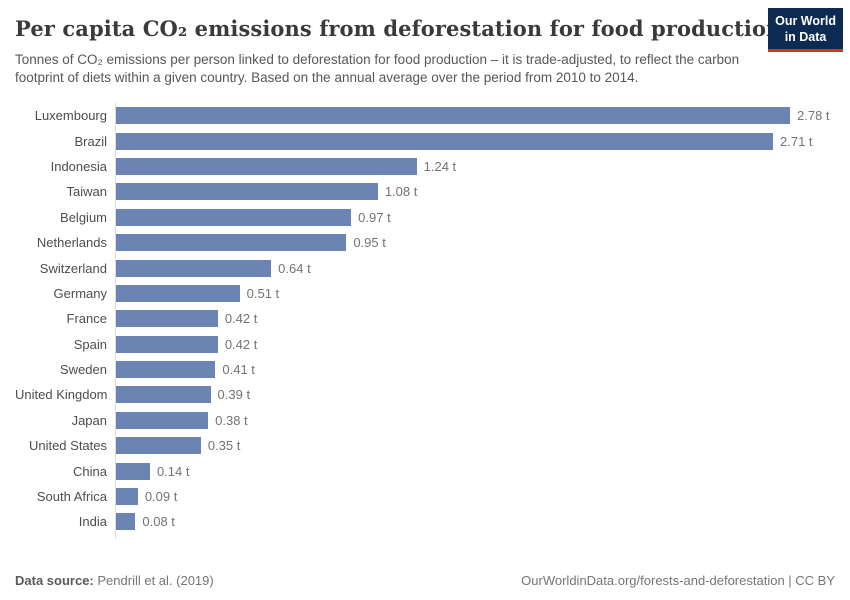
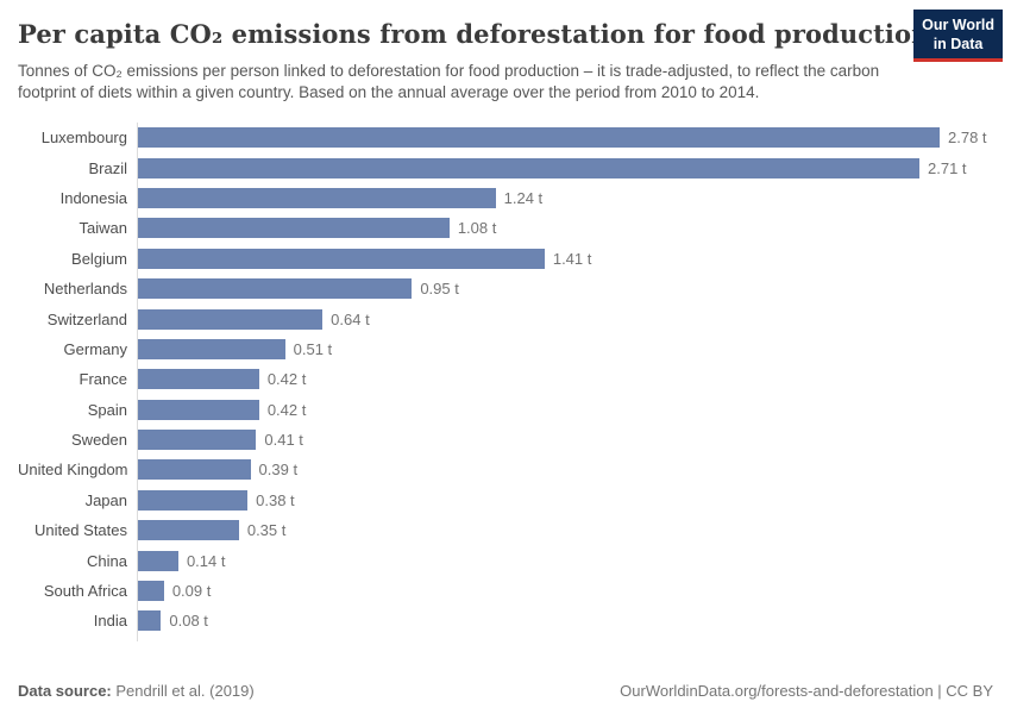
Belgium: 0.97 -> 1.41
